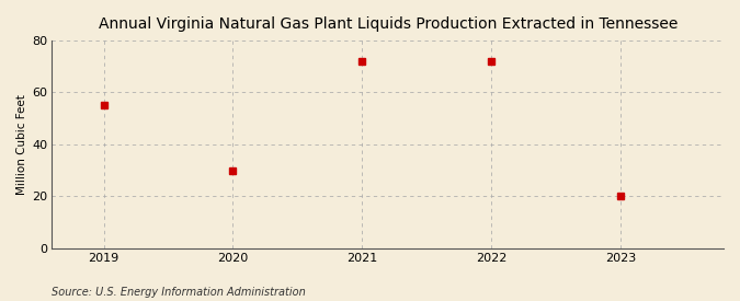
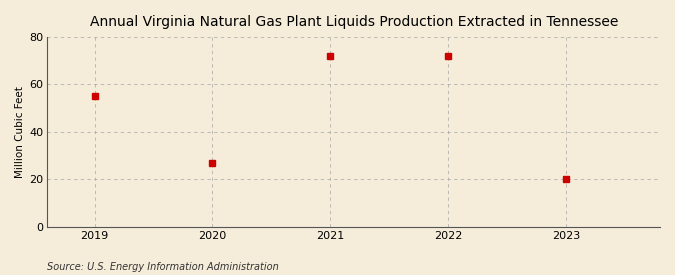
2020: 30 -> 27
